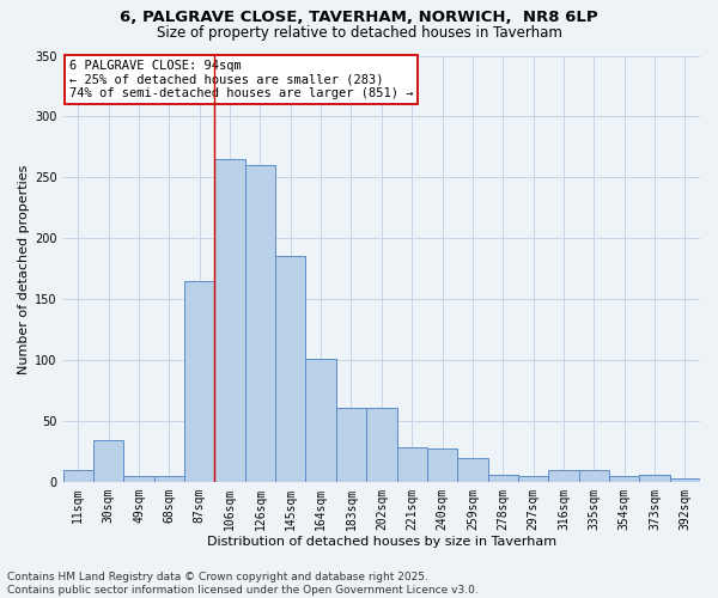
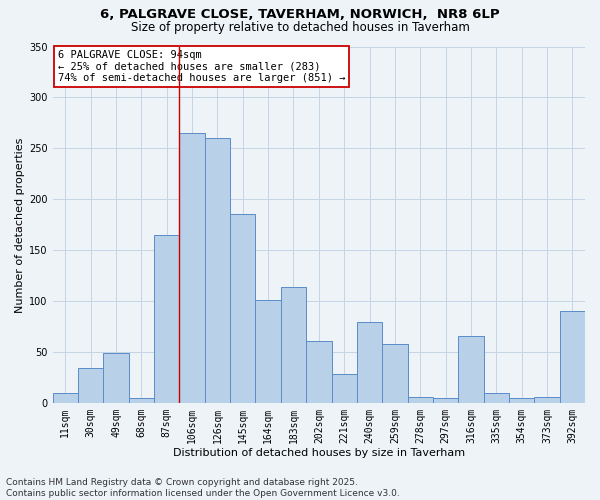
49sqm: 5 -> 49
183sqm: 61 -> 114
240sqm: 28 -> 80
259sqm: 20 -> 58
316sqm: 10 -> 66
392sqm: 3 -> 90
